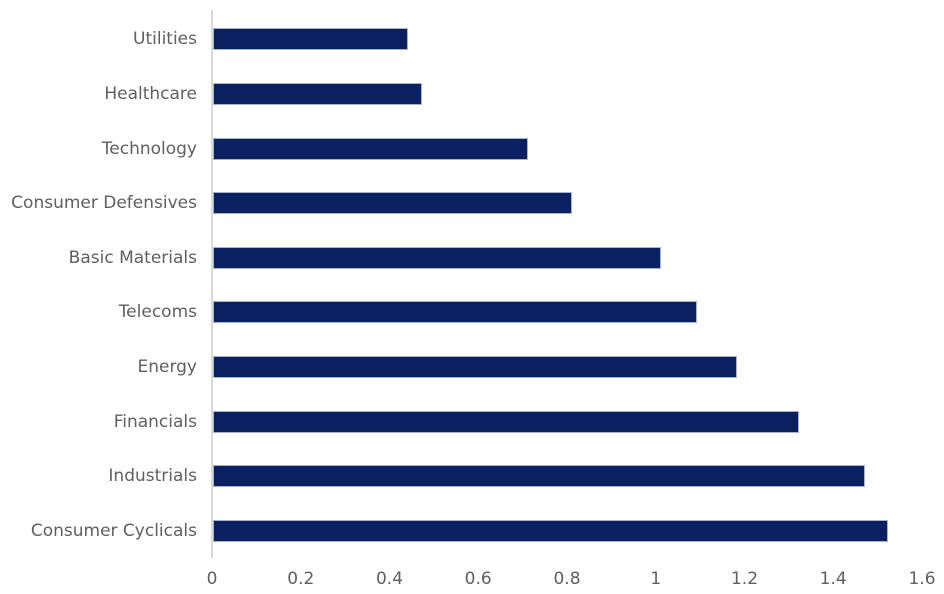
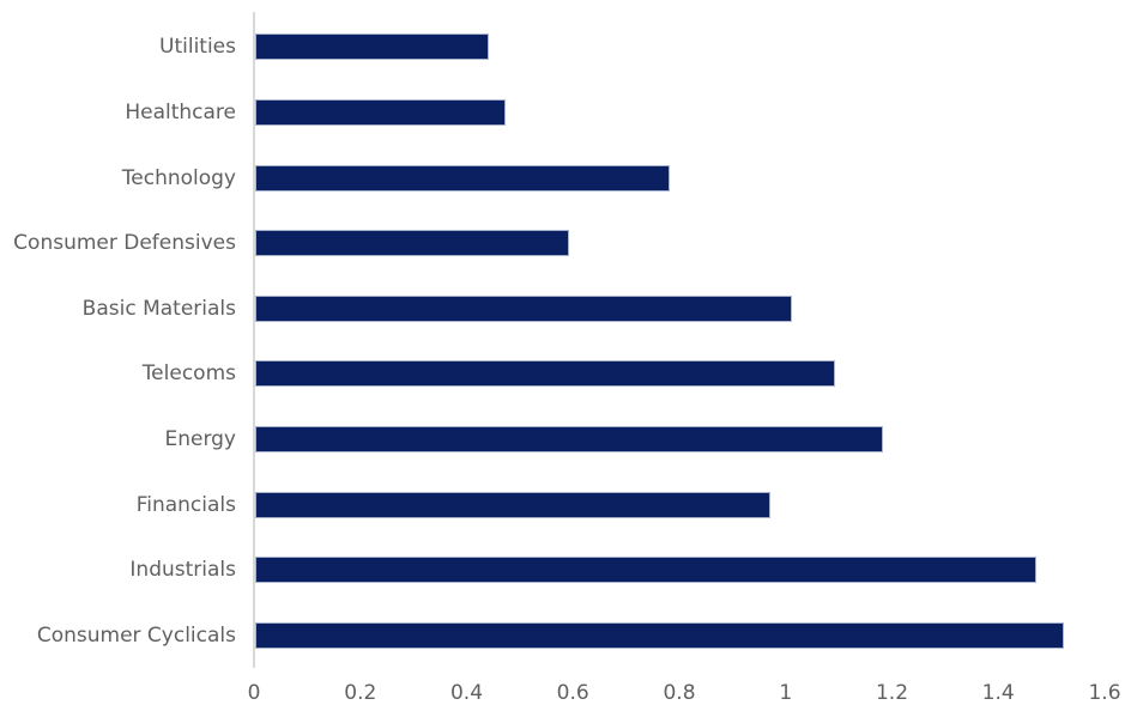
Technology: 0.71 -> 0.78
Consumer Defensives: 0.81 -> 0.59
Financials: 1.32 -> 0.97
